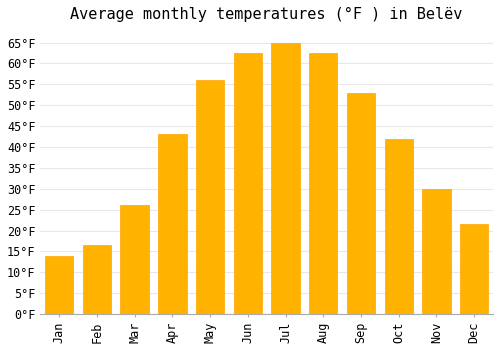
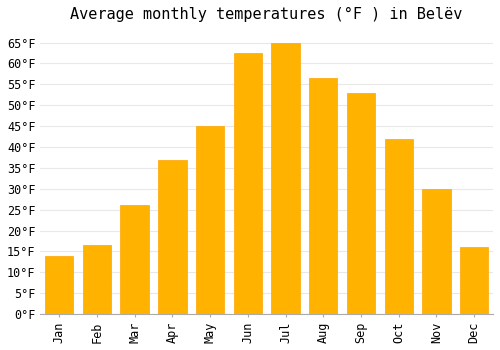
Apr: 43.0°F -> 37.0°F
May: 56.0°F -> 45.0°F
Aug: 62.5°F -> 56.5°F
Dec: 21.5°F -> 16.0°F
